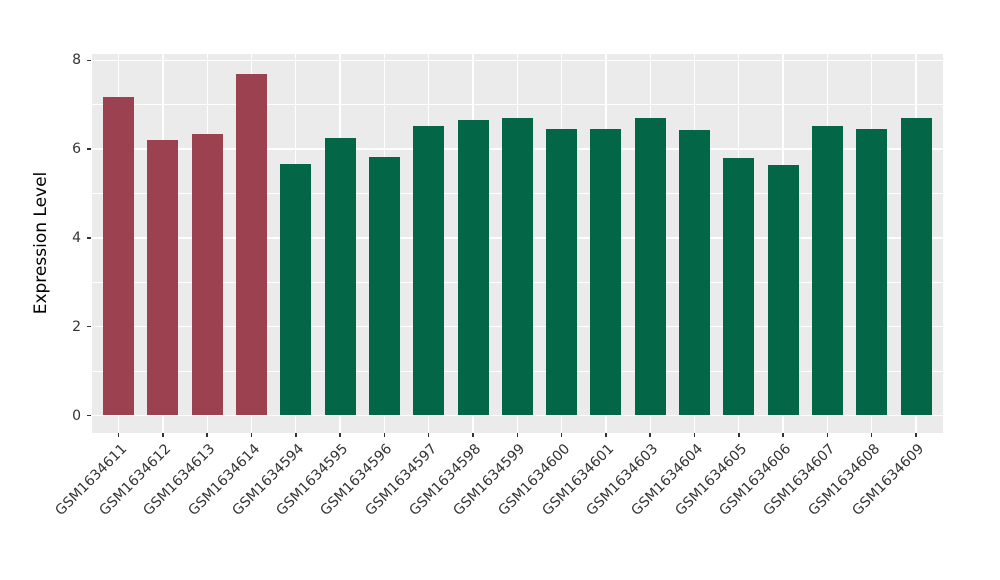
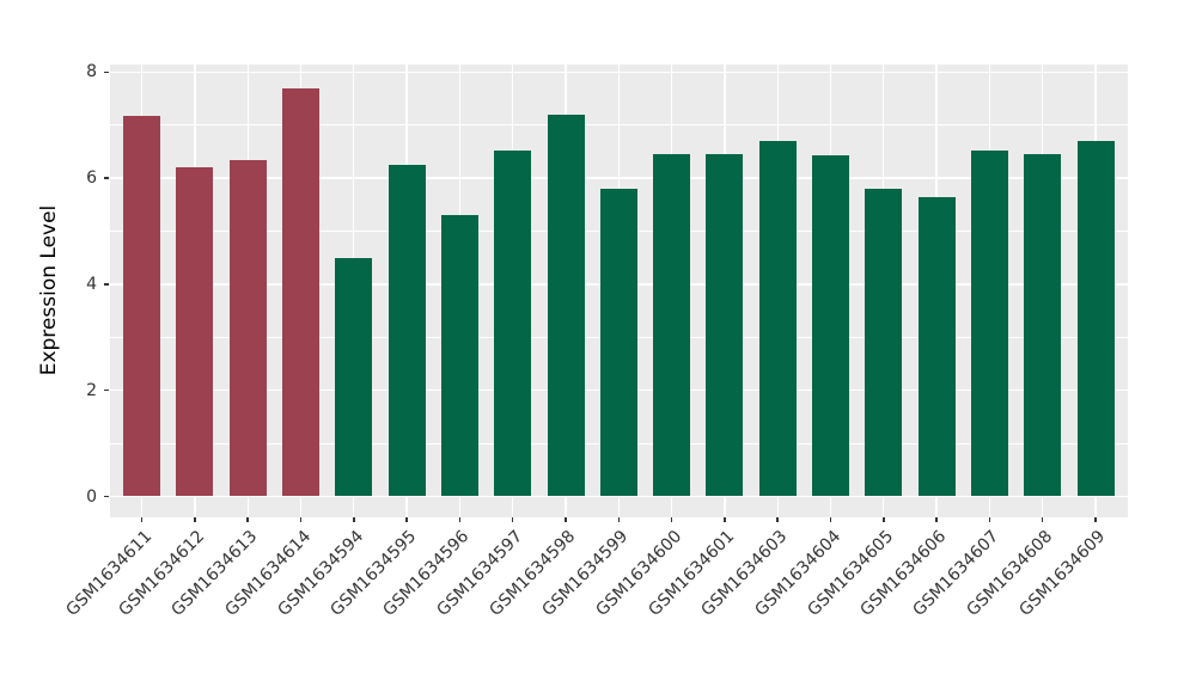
GSM1634594: 5.7 -> 4.5
GSM1634596: 5.8 -> 5.3
GSM1634598: 6.7 -> 7.2
GSM1634599: 6.7 -> 5.8
